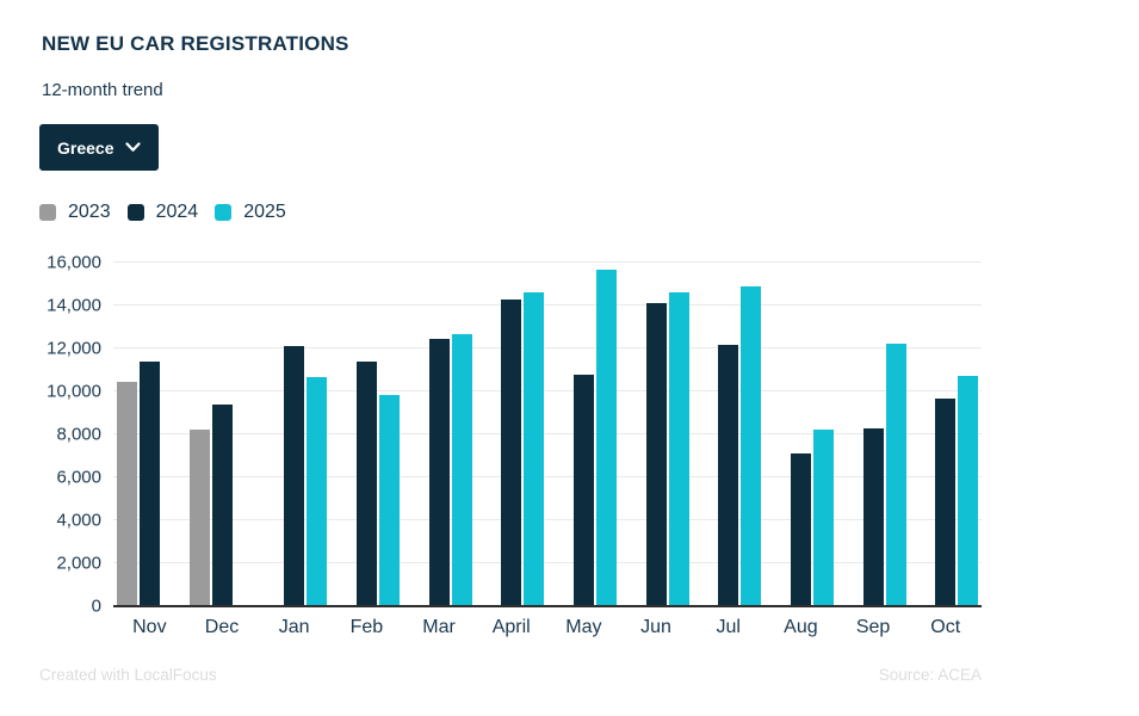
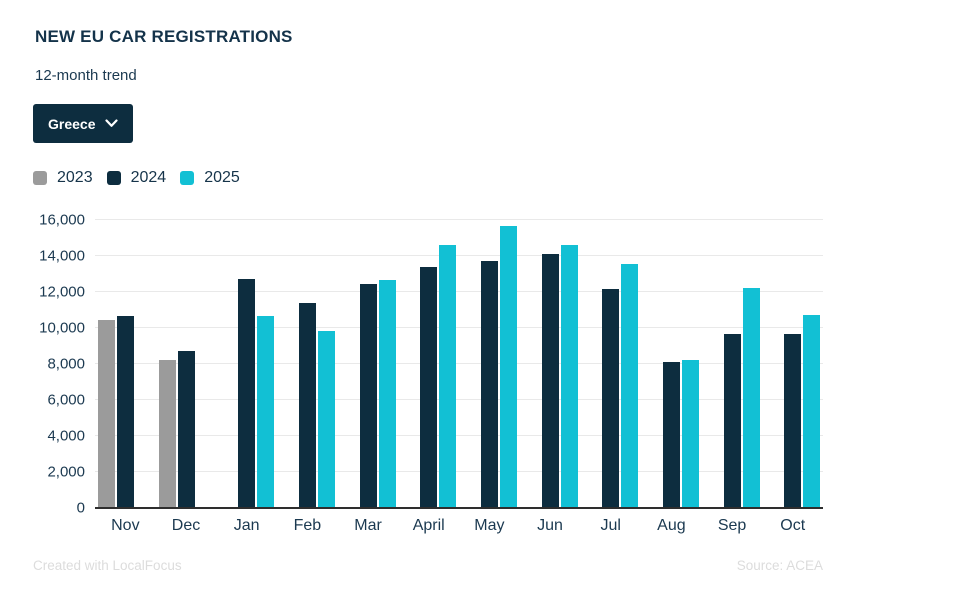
2024/Nov: 11400 -> 10600
2024/Dec: 9400 -> 8700
2024/Jan: 12100 -> 12700
2024/April: 14300 -> 13400
2024/May: 10800 -> 13700
2025/Jul: 14900 -> 13600
2024/Aug: 7100 -> 8100
2024/Sep: 8300 -> 9600
